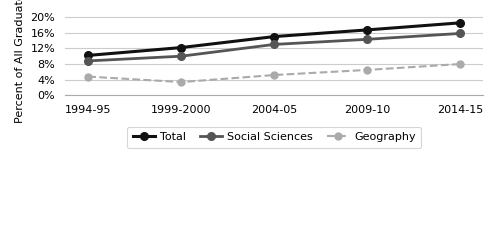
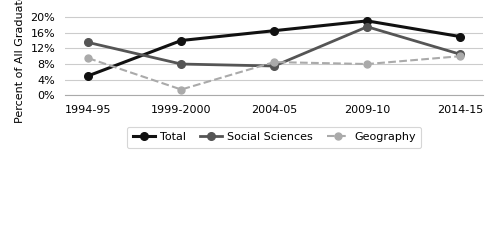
Total/1994-95: 10.2% -> 5.0%
Social Sciences/1994-95: 8.8% -> 13.5%
Geography/1994-95: 4.8% -> 9.5%
Total/1999-2000: 12.2% -> 14.0%
Social Sciences/1999-2000: 10.0% -> 8.0%
Geography/1999-2000: 3.4% -> 1.5%
Total/2004-05: 15.0% -> 16.5%
Social Sciences/2004-05: 13.0% -> 7.5%
Geography/2004-05: 5.2% -> 8.5%
Total/2009-10: 16.7% -> 19.0%
Social Sciences/2009-10: 14.3% -> 17.5%
Geography/2009-10: 6.5% -> 8.0%
Total/2014-15: 18.5% -> 15.0%
Social Sciences/2014-15: 15.8% -> 10.5%
Geography/2014-15: 8.0% -> 10.0%
